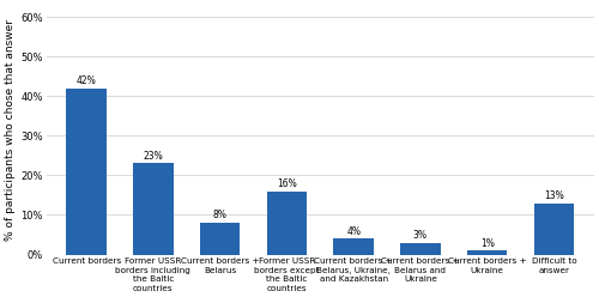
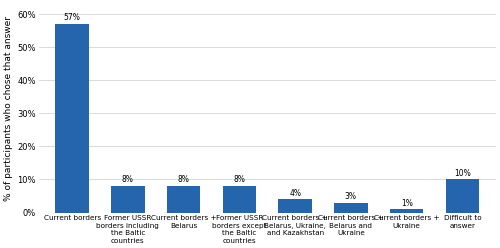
Current borders: 42% -> 57%
Former USSR borders including the Baltic countries: 23% -> 8%
Former USSR borders except the Baltic countries: 16% -> 8%
Difficult to answer: 13% -> 10%
